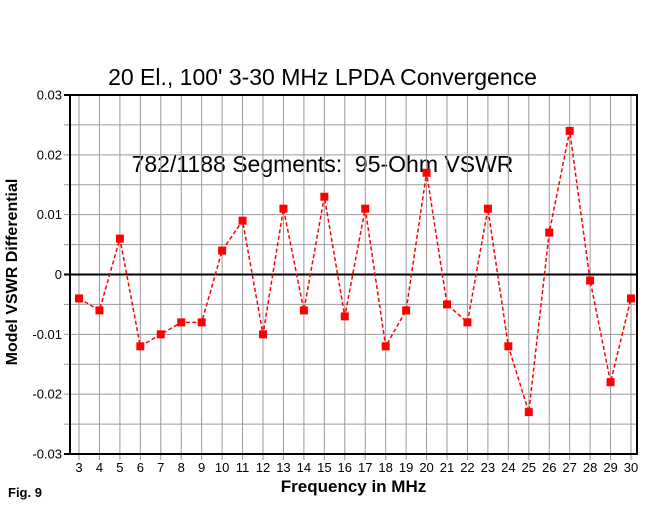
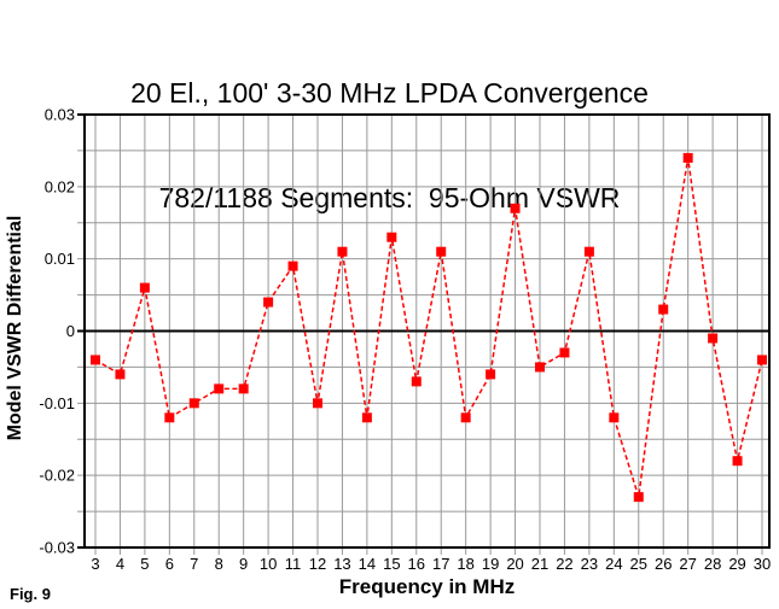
14: -0.006 -> -0.012
22: -0.008 -> -0.003
26: 0.007 -> 0.003
